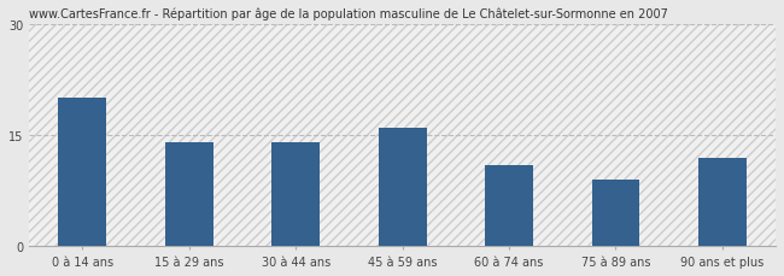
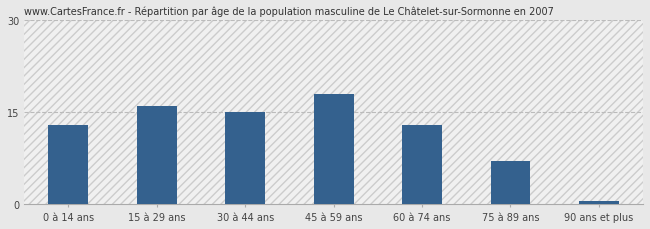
0 à 14 ans: 20.0 -> 13.0
15 à 29 ans: 14.0 -> 16.0
30 à 44 ans: 14.0 -> 15.0
45 à 59 ans: 16.0 -> 18.0
60 à 74 ans: 11.0 -> 13.0
75 à 89 ans: 9.0 -> 7.0
90 ans et plus: 12.0 -> 0.5
